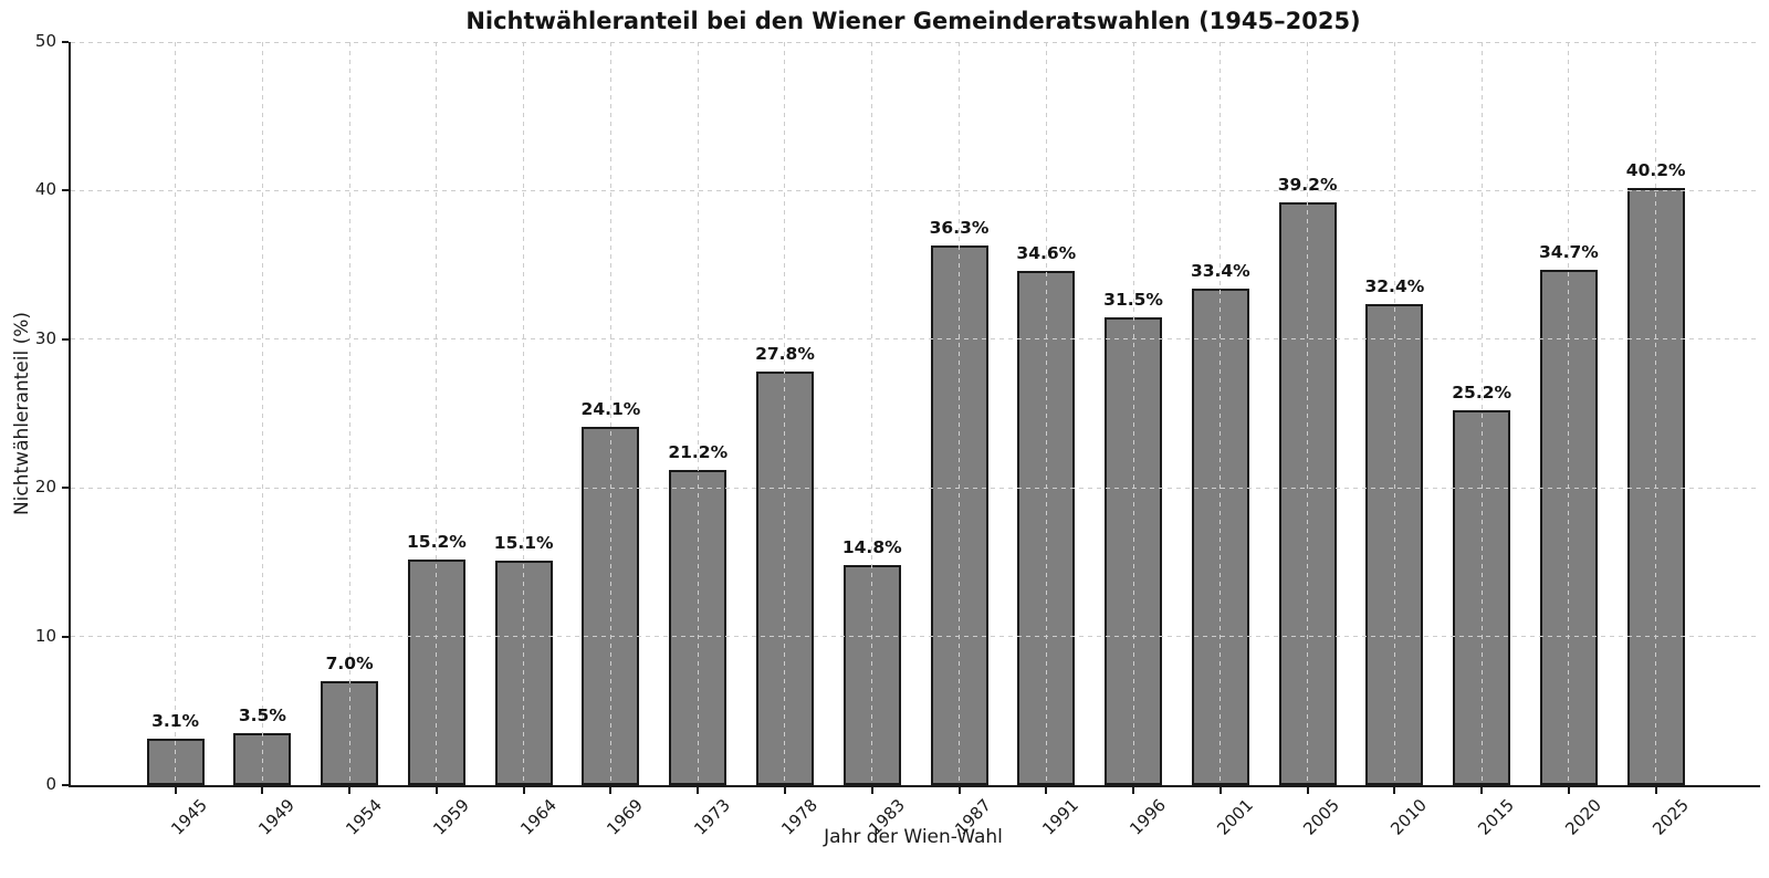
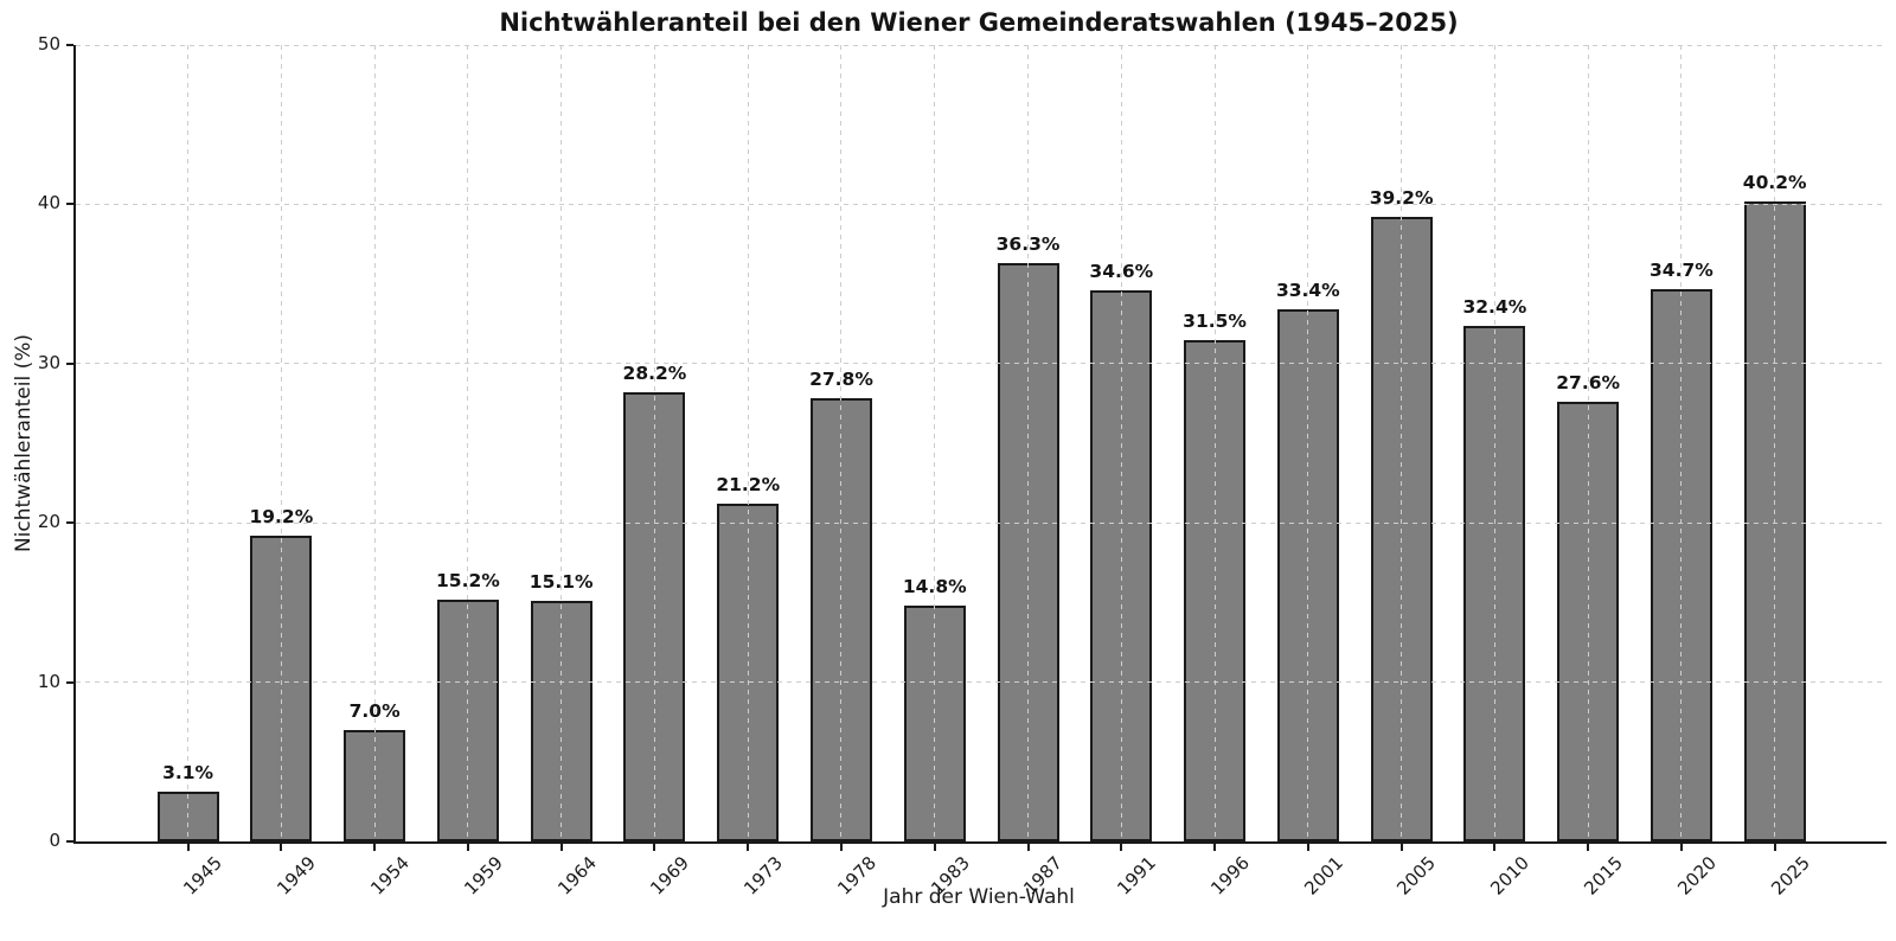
1949: 3.5% -> 19.2%
1969: 24.1% -> 28.2%
2015: 25.2% -> 27.6%
